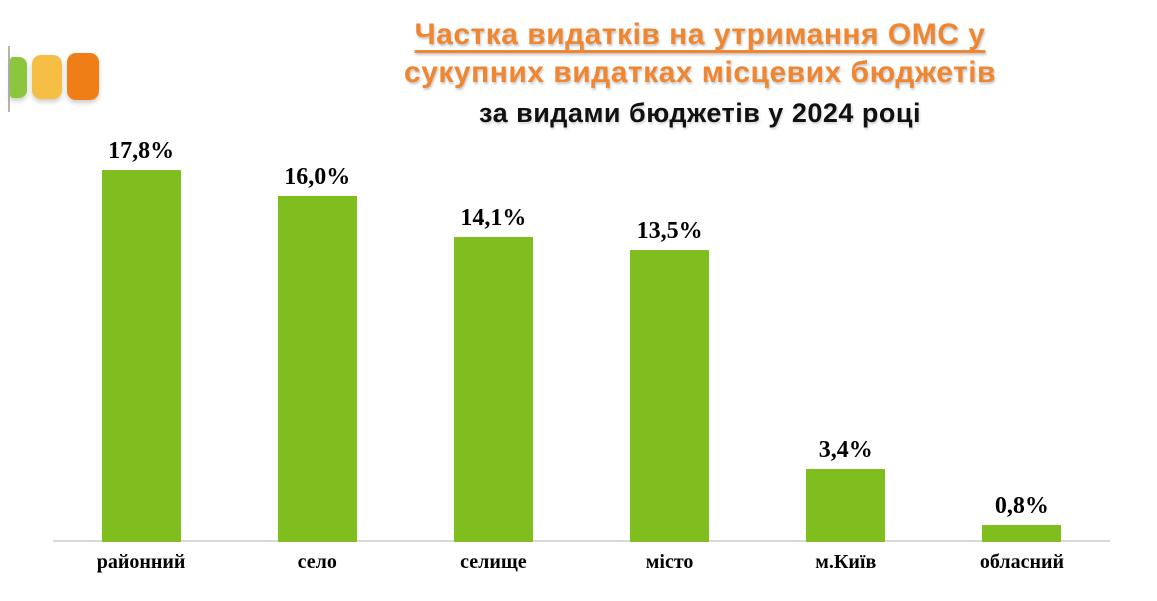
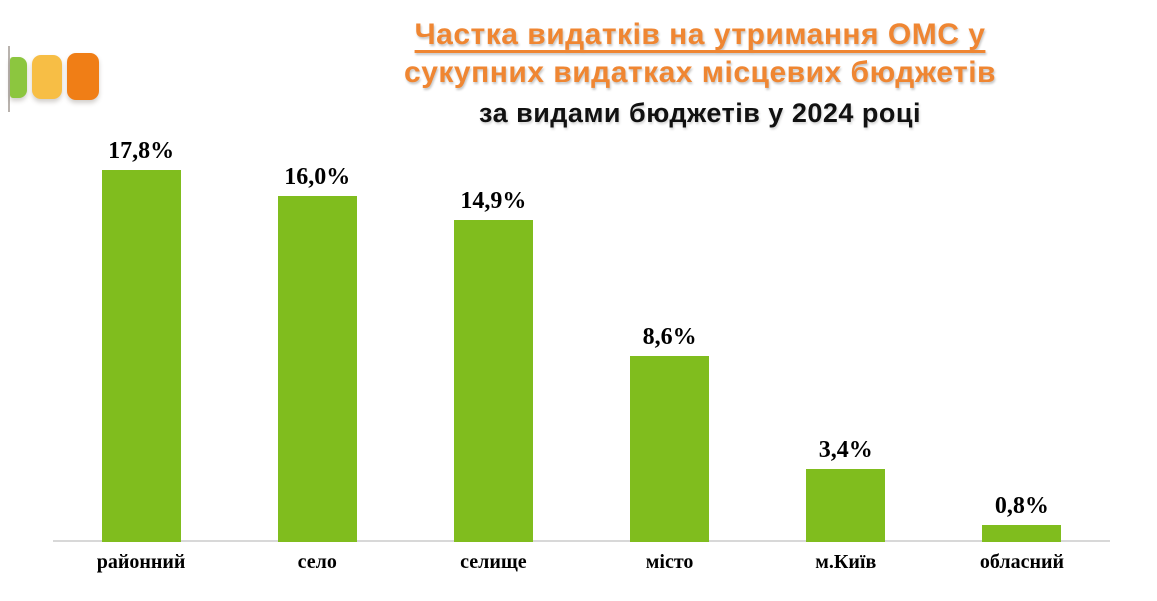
селище: 14,1% -> 14,9%
місто: 13,5% -> 8,6%
